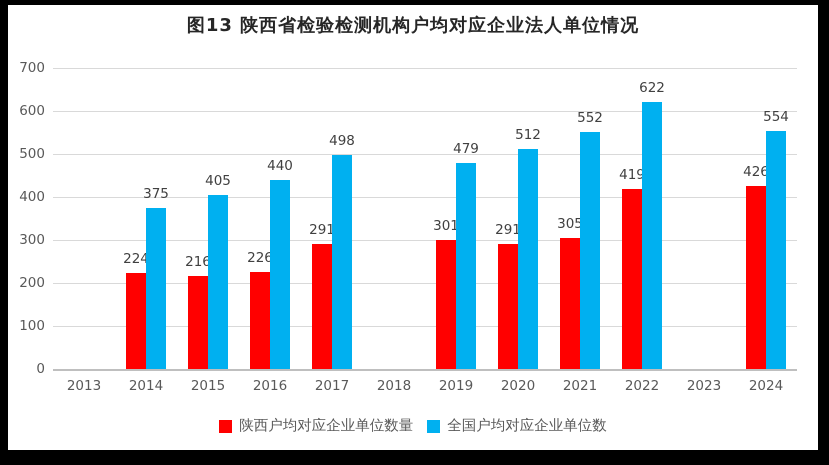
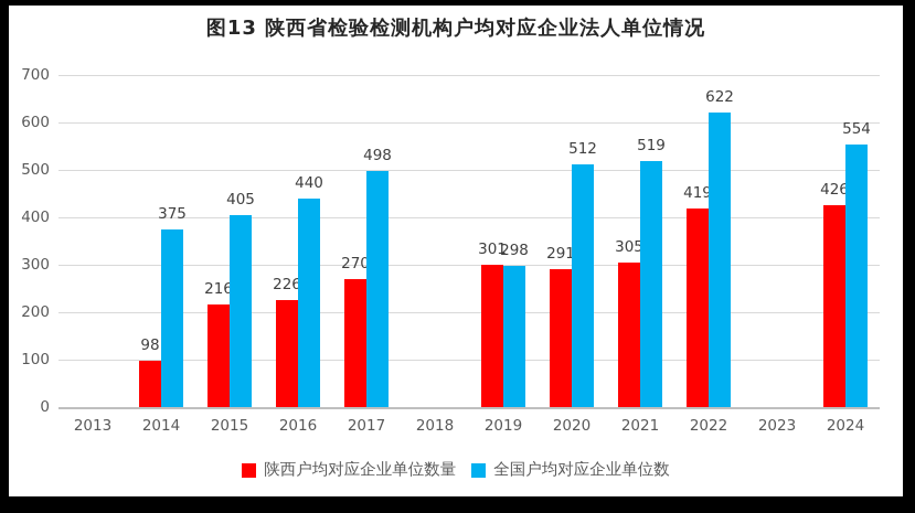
陕西户均对应企业单位数量/2014: 224 -> 98
陕西户均对应企业单位数量/2017: 291 -> 270
全国户均对应企业单位数/2019: 479 -> 298
全国户均对应企业单位数/2021: 552 -> 519
